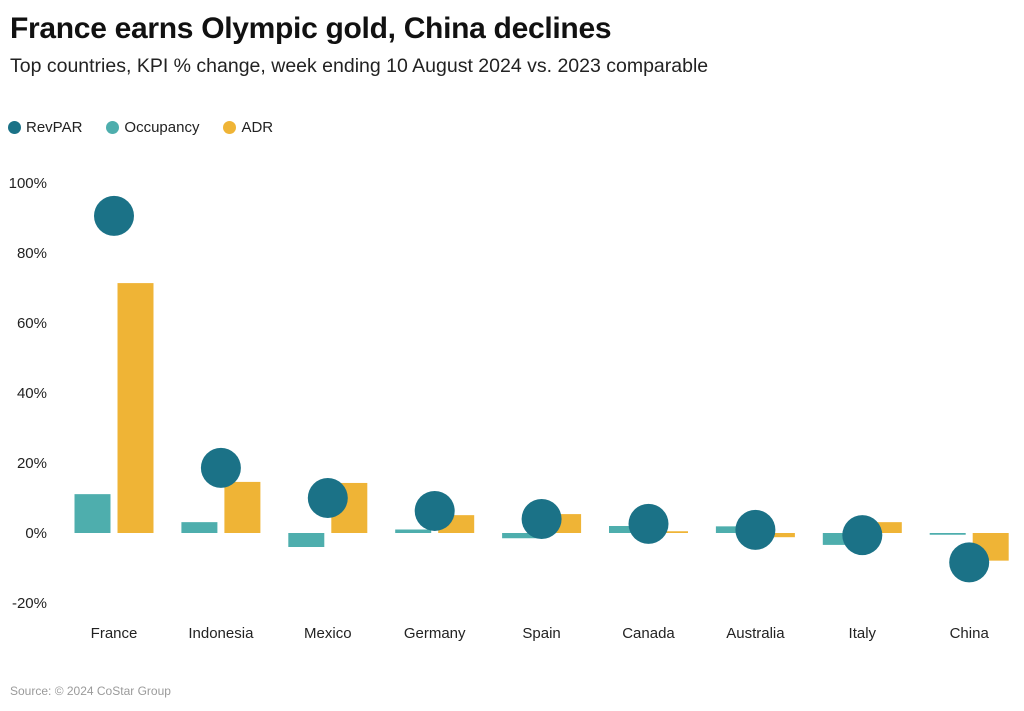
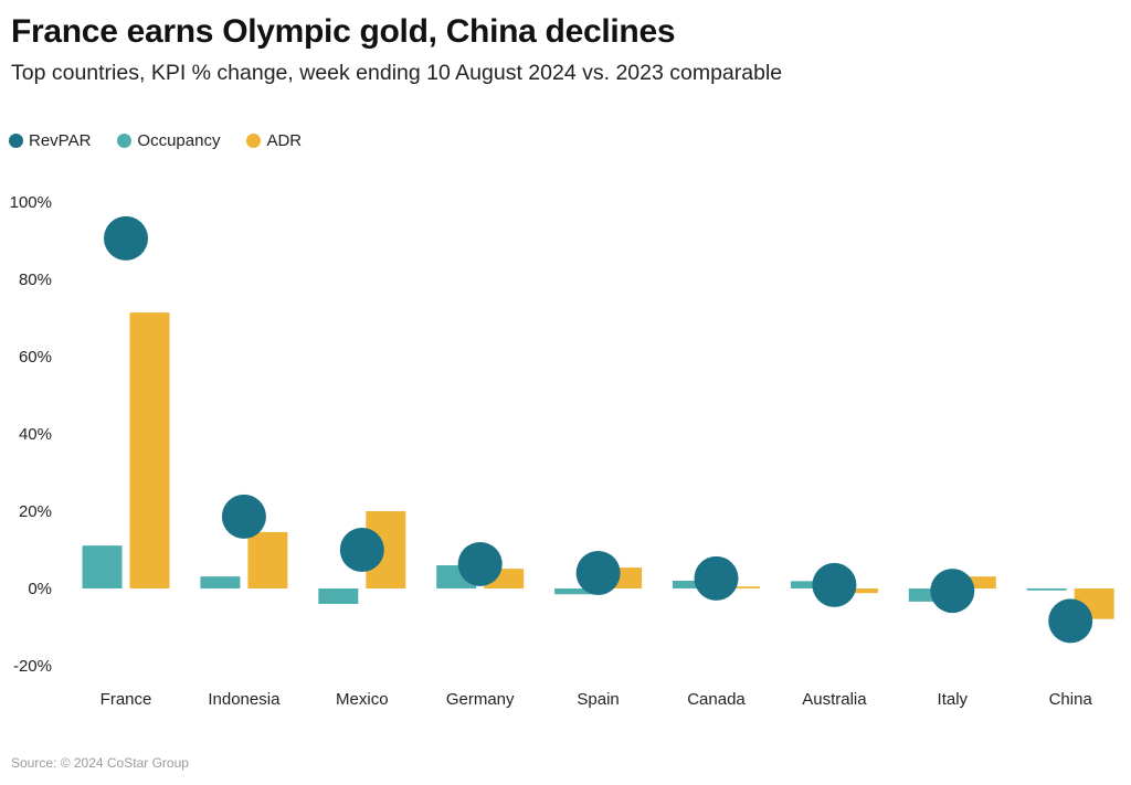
ADR/Mexico: 14% -> 20%
Occupancy/Germany: 1% -> 6%
